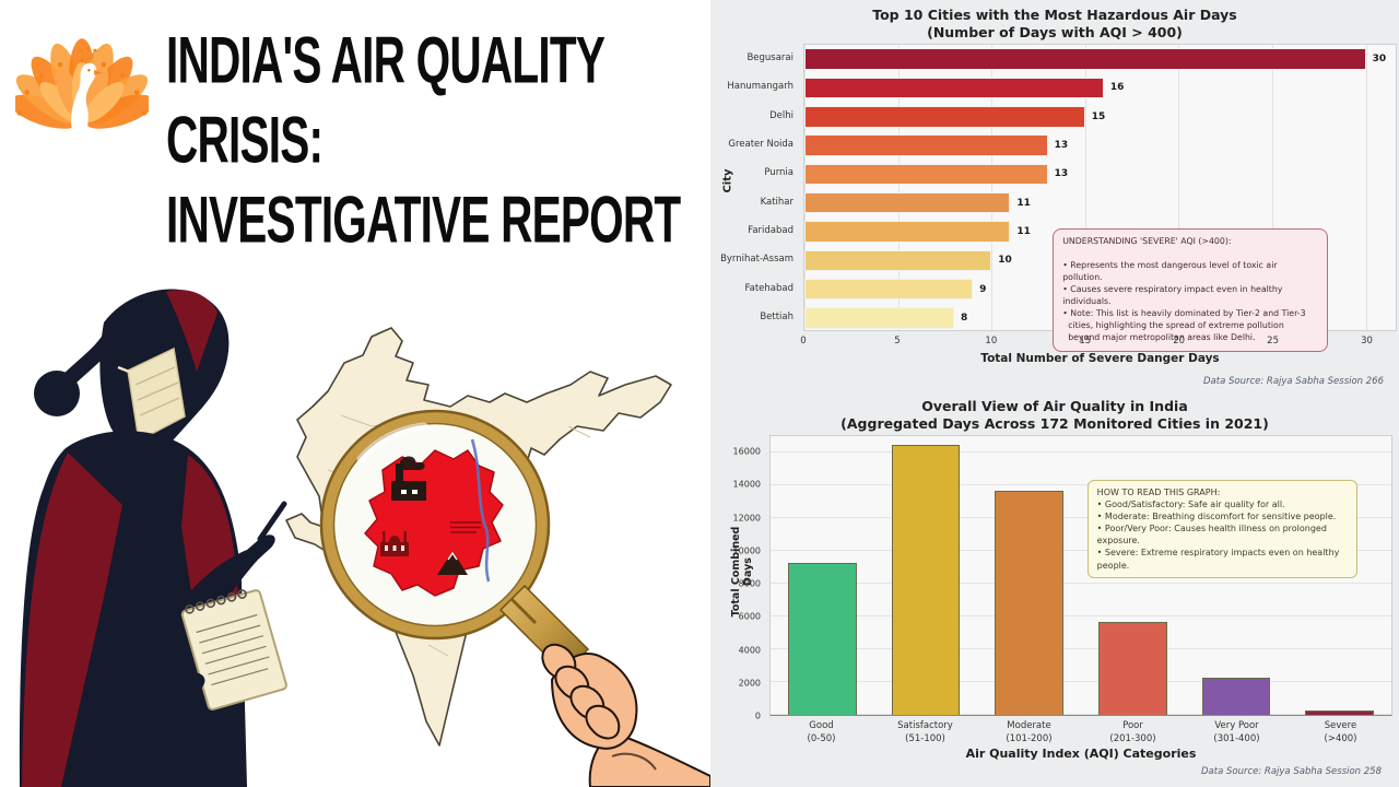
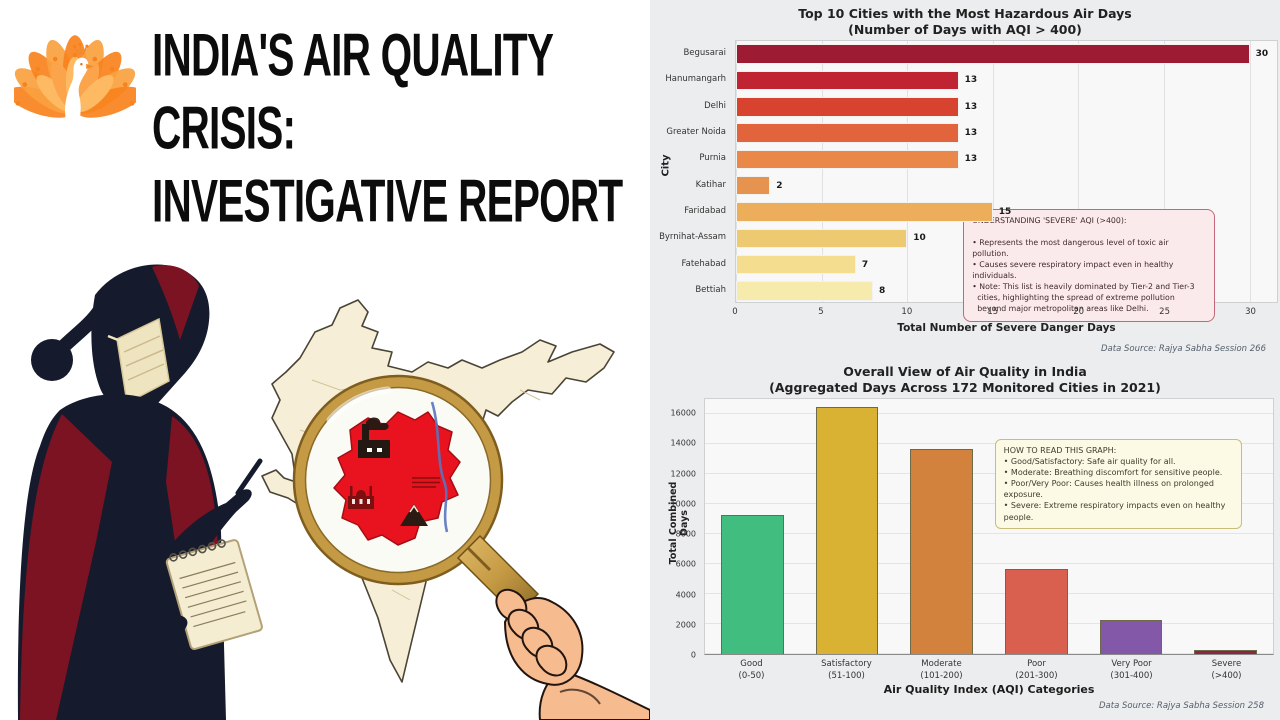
Top 10 Cities with the Most Hazardous Air Days/Hanumangarh: 16 -> 13
Top 10 Cities with the Most Hazardous Air Days/Delhi: 15 -> 13
Top 10 Cities with the Most Hazardous Air Days/Katihar: 11 -> 2
Top 10 Cities with the Most Hazardous Air Days/Faridabad: 11 -> 15
Top 10 Cities with the Most Hazardous Air Days/Fatehabad: 9 -> 7
